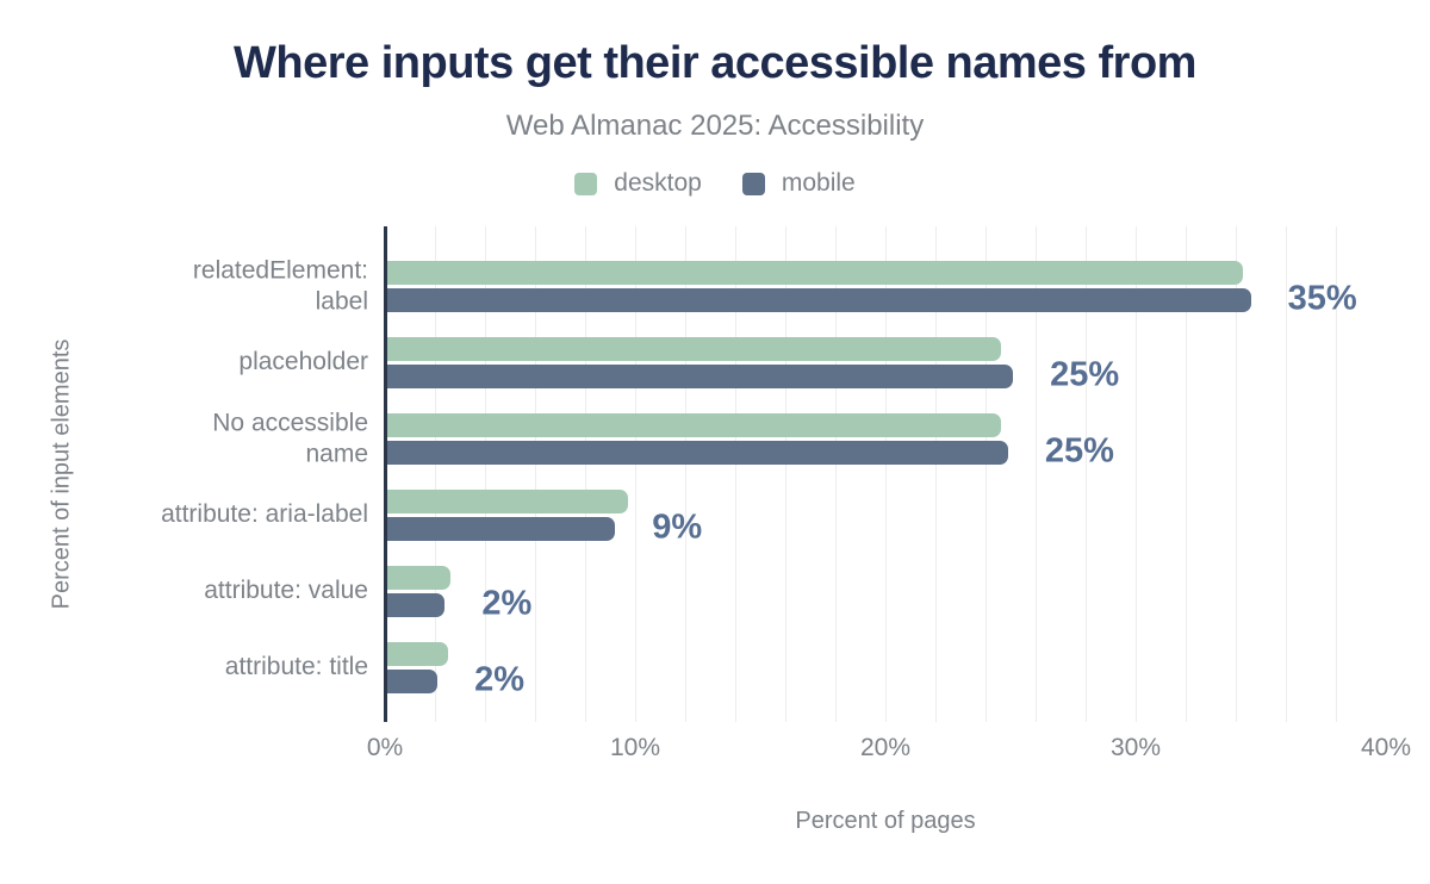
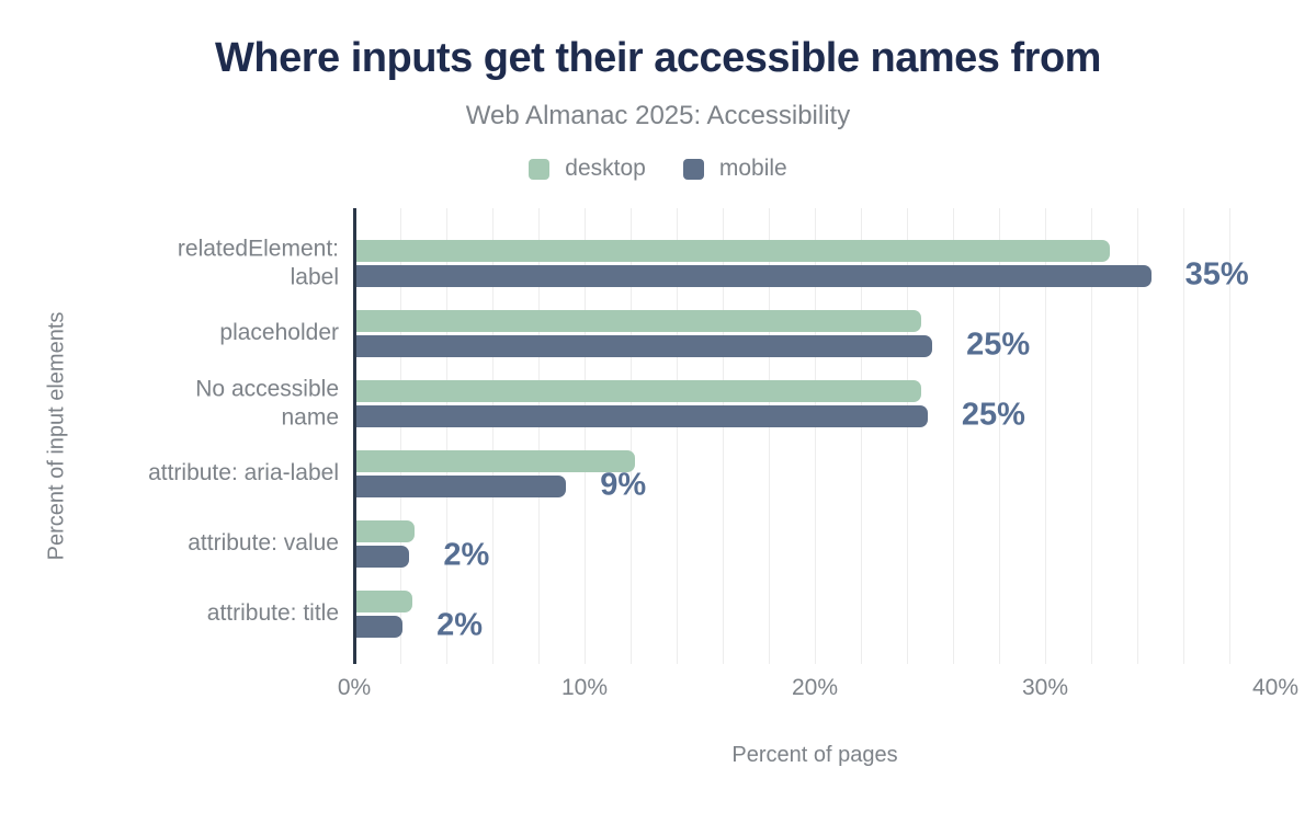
desktop/relatedElement: label: 34.3% -> 32.8%
desktop/attribute: aria-label: 9.7% -> 12.2%
